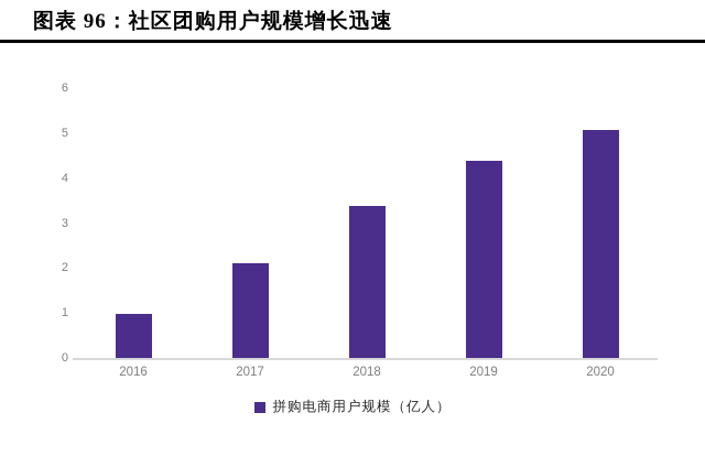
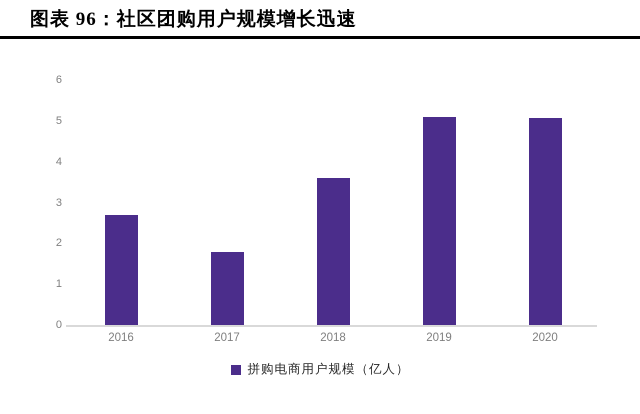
2016: 1.0 -> 2.7
2017: 2.1 -> 1.8
2018: 3.4 -> 3.6
2019: 4.4 -> 5.1
